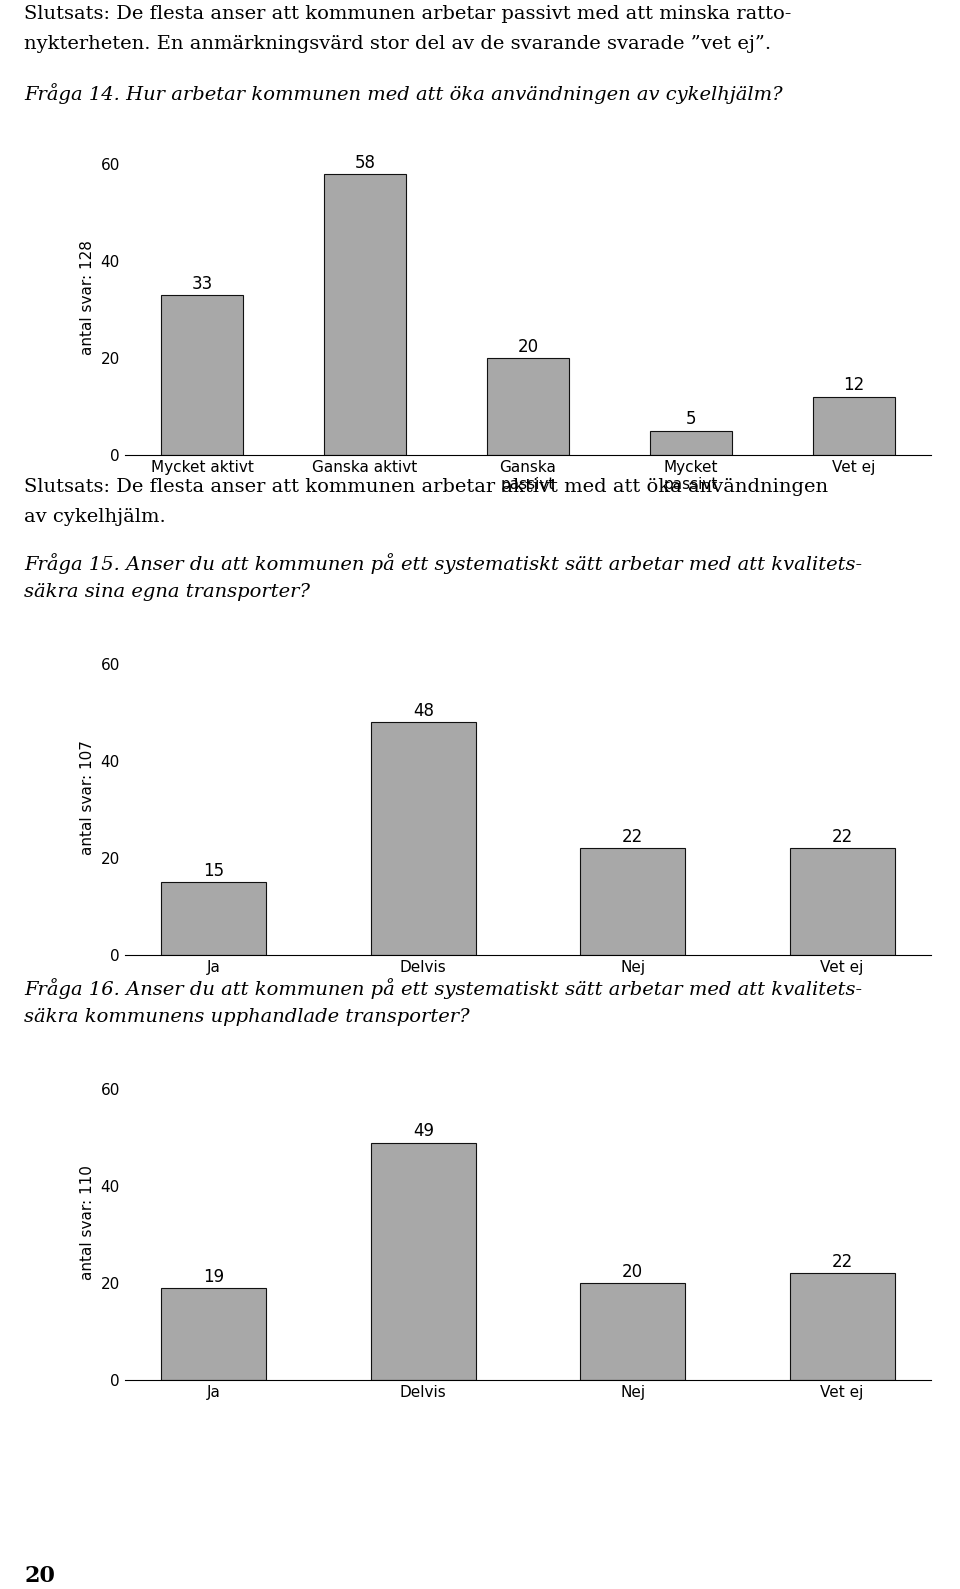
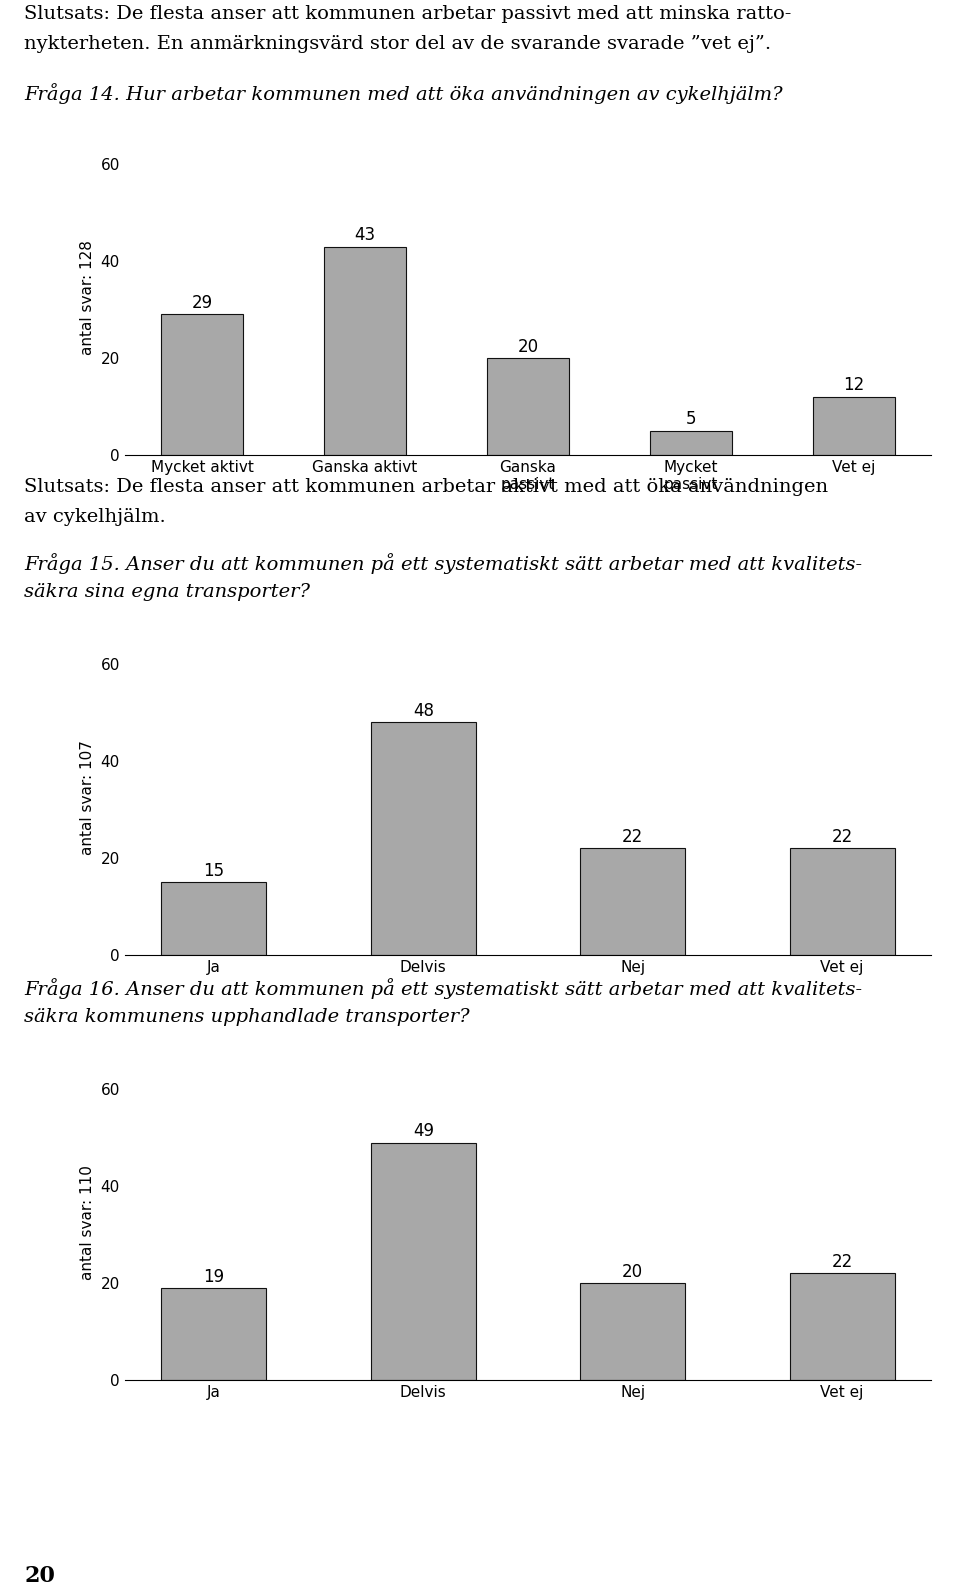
Mycket aktivt: 33 -> 29
Ganska aktivt: 58 -> 43
